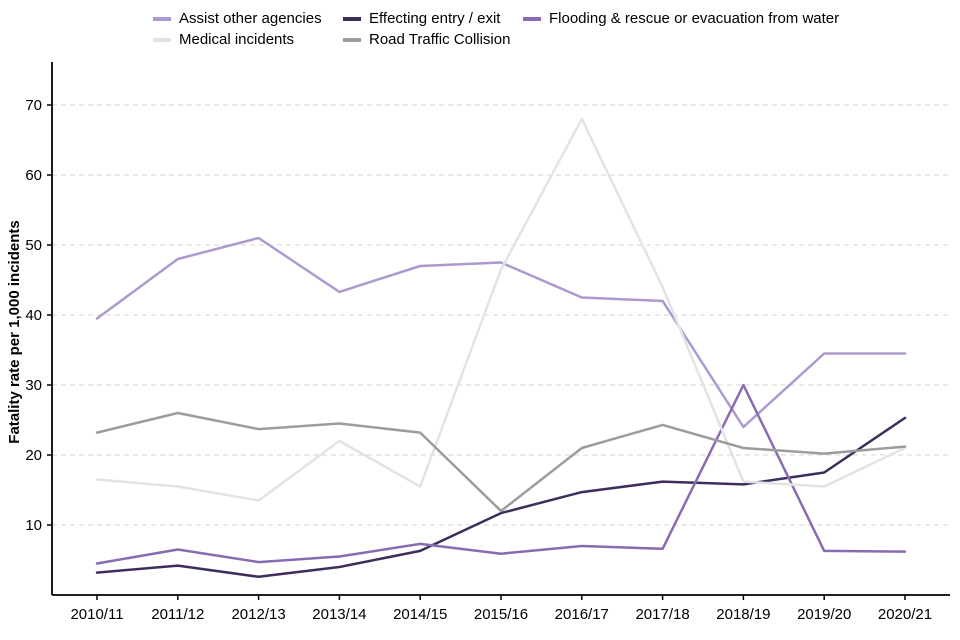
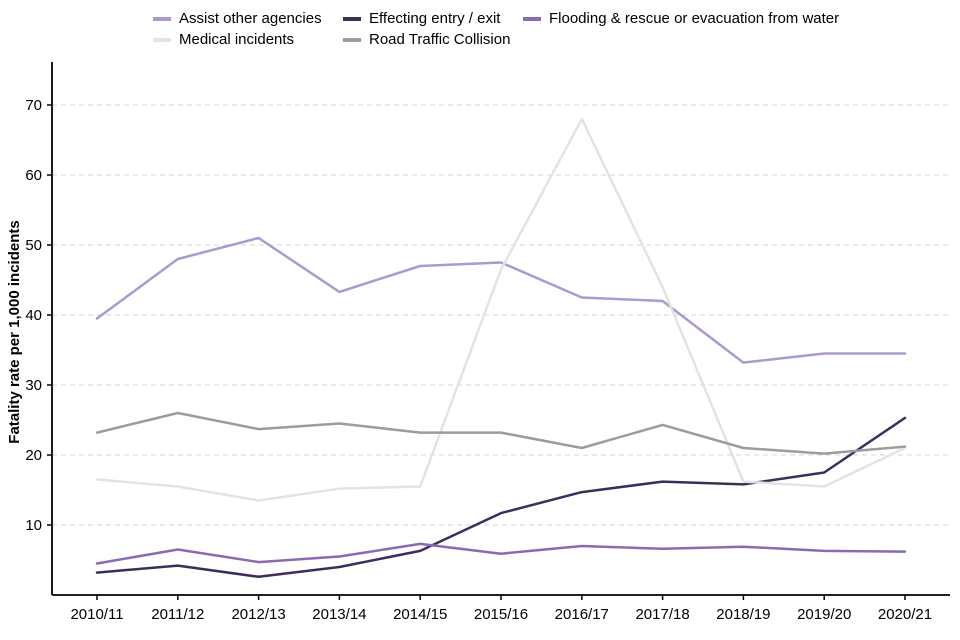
Medical incidents/2013/14: 22 -> 15
Road Traffic Collision/2015/16: 12 -> 23
Assist other agencies/2018/19: 24 -> 33
Flooding & rescue or evacuation from water/2018/19: 30 -> 7
